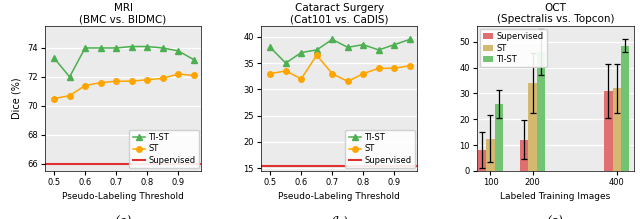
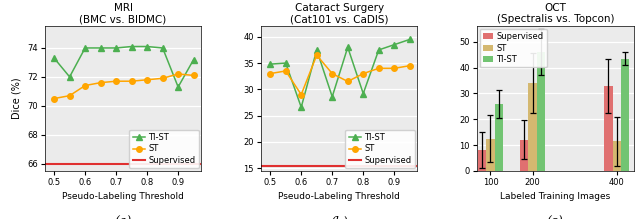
MRI (BMC vs. BIDMC)/TI-ST/0.9: 73.8 -> 71.3
Cataract Surgery (Cat101 vs. CaDIS)/TI-ST/0.5: 38.0 -> 34.8
Cataract Surgery (Cat101 vs. CaDIS)/TI-ST/0.6: 37.0 -> 26.6
Cataract Surgery (Cat101 vs. CaDIS)/ST/0.6: 32.0 -> 29.0
Cataract Surgery (Cat101 vs. CaDIS)/TI-ST/0.7: 39.5 -> 28.6
Cataract Surgery (Cat101 vs. CaDIS)/TI-ST/0.8: 38.5 -> 29.2
OCT (Spectralis vs. Topcon)/Supervised/400: 31 -> 33
OCT (Spectralis vs. Topcon)/ST/400: 32.0 -> 11.5
OCT (Spectralis vs. Topcon)/TI-ST/400: 48.5 -> 43.5
